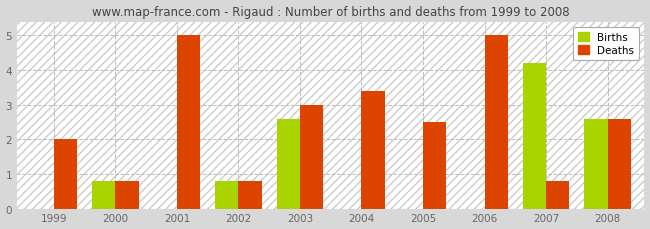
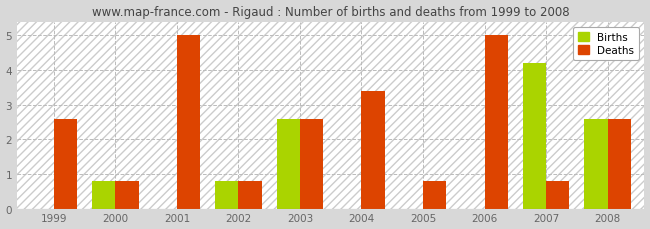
Deaths/1999: 2.0 -> 2.6
Deaths/2003: 3.0 -> 2.6
Deaths/2005: 2.5 -> 0.8
